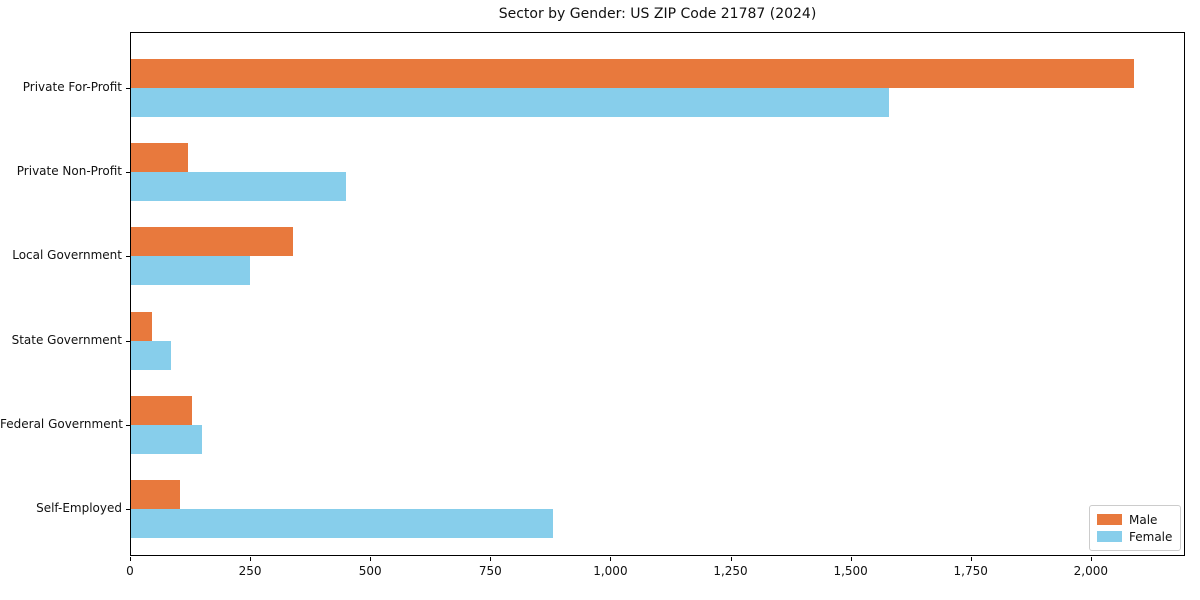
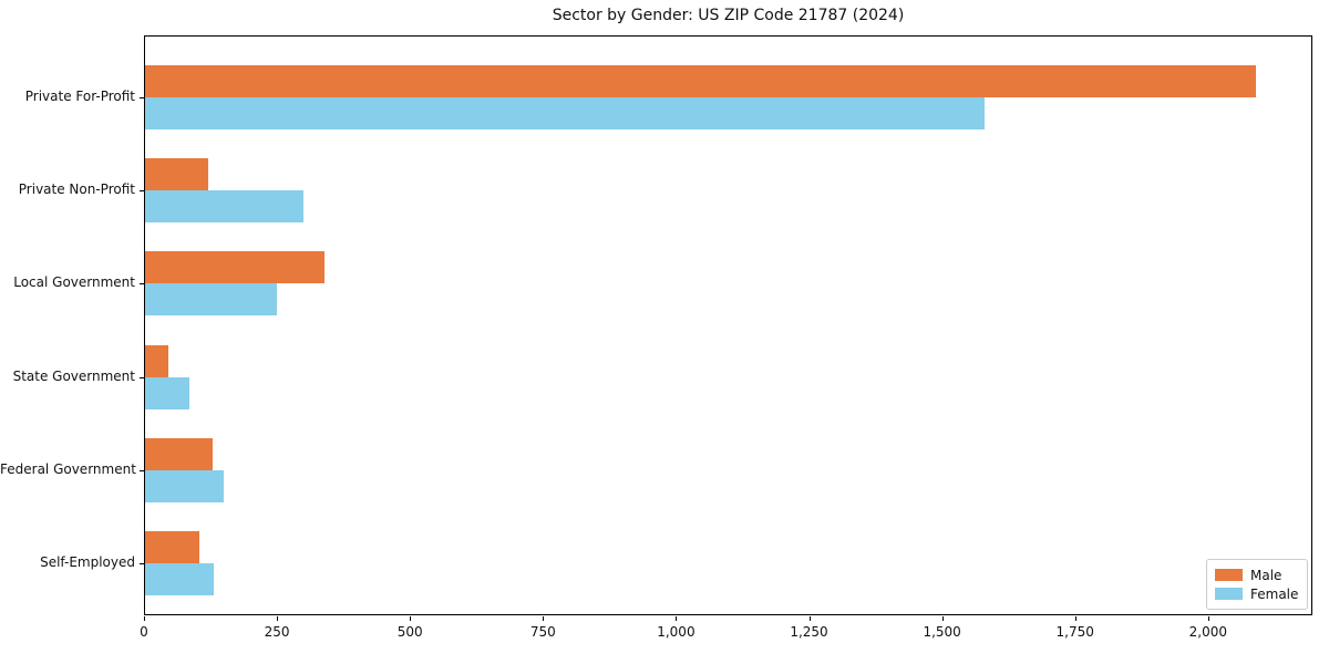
Female/Private Non-Profit: 450 -> 300
Female/Self-Employed: 880 -> 130
